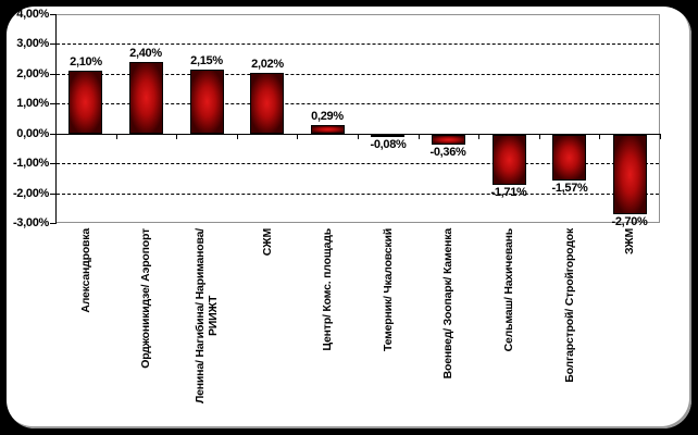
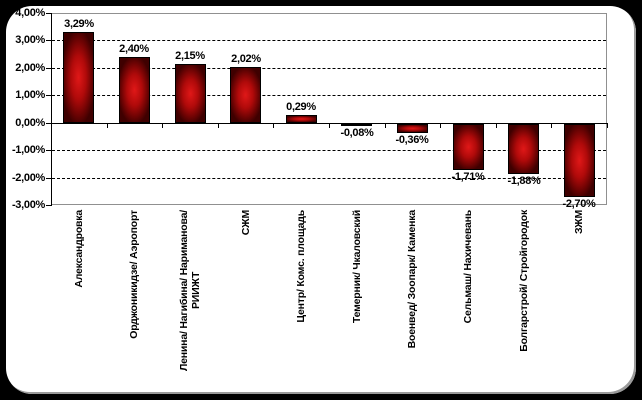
Александровка: 2,10% -> 3,29%
Болгарстрой/ Стройгородок: -1,57% -> -1,88%
